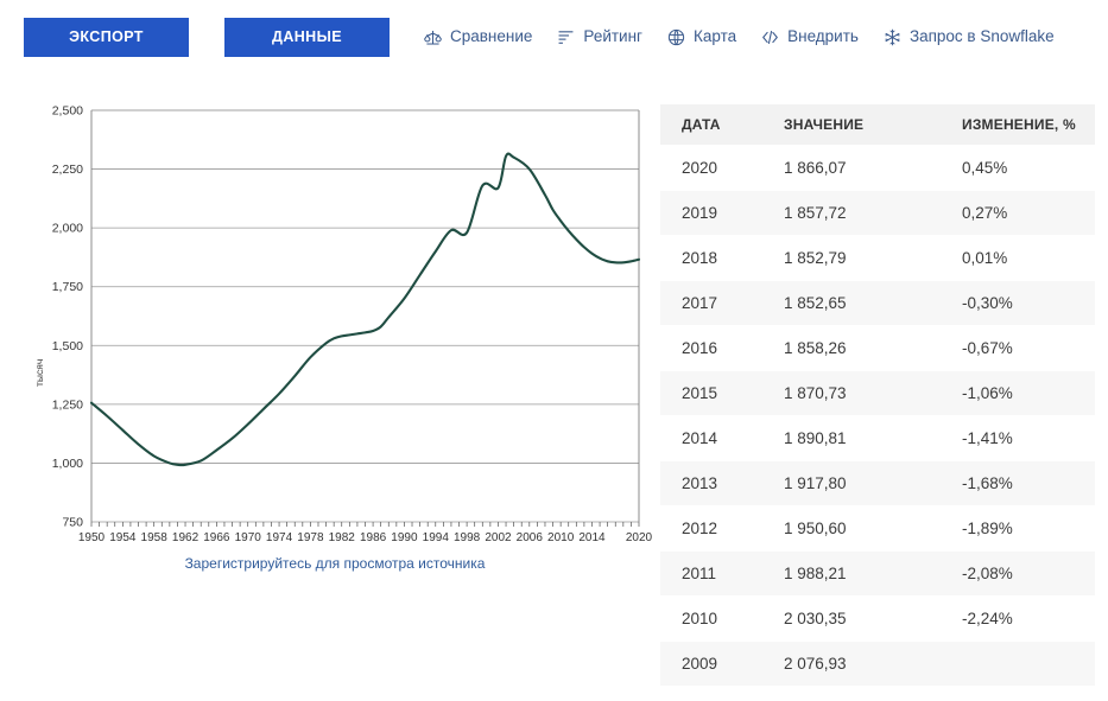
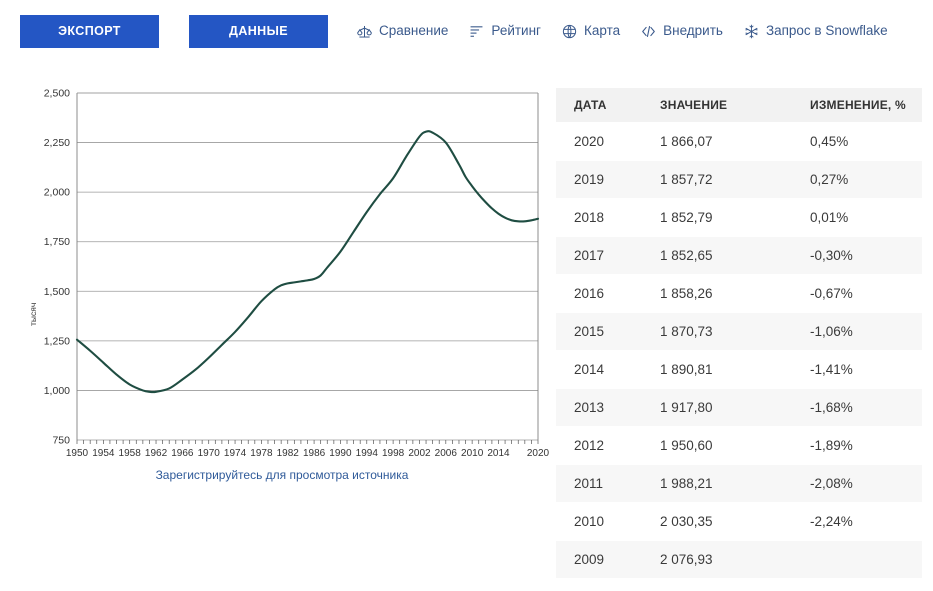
1998: 1980 -> 2070
2002: 2170 -> 2280
